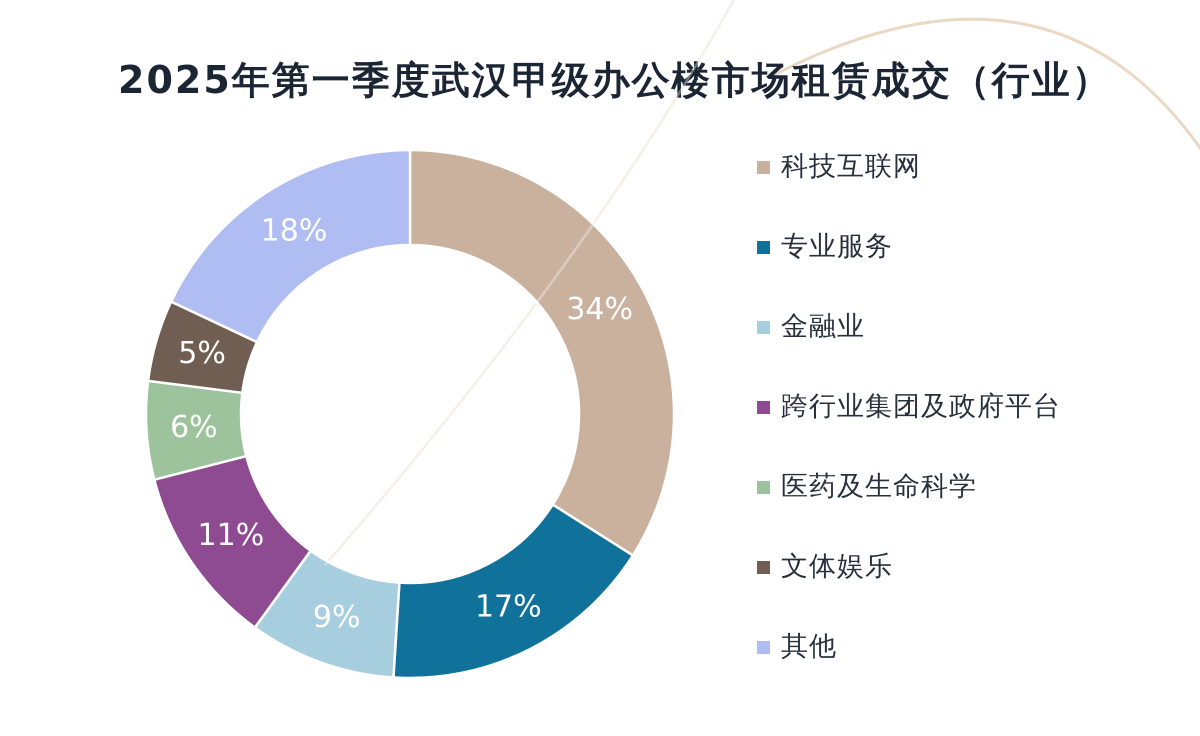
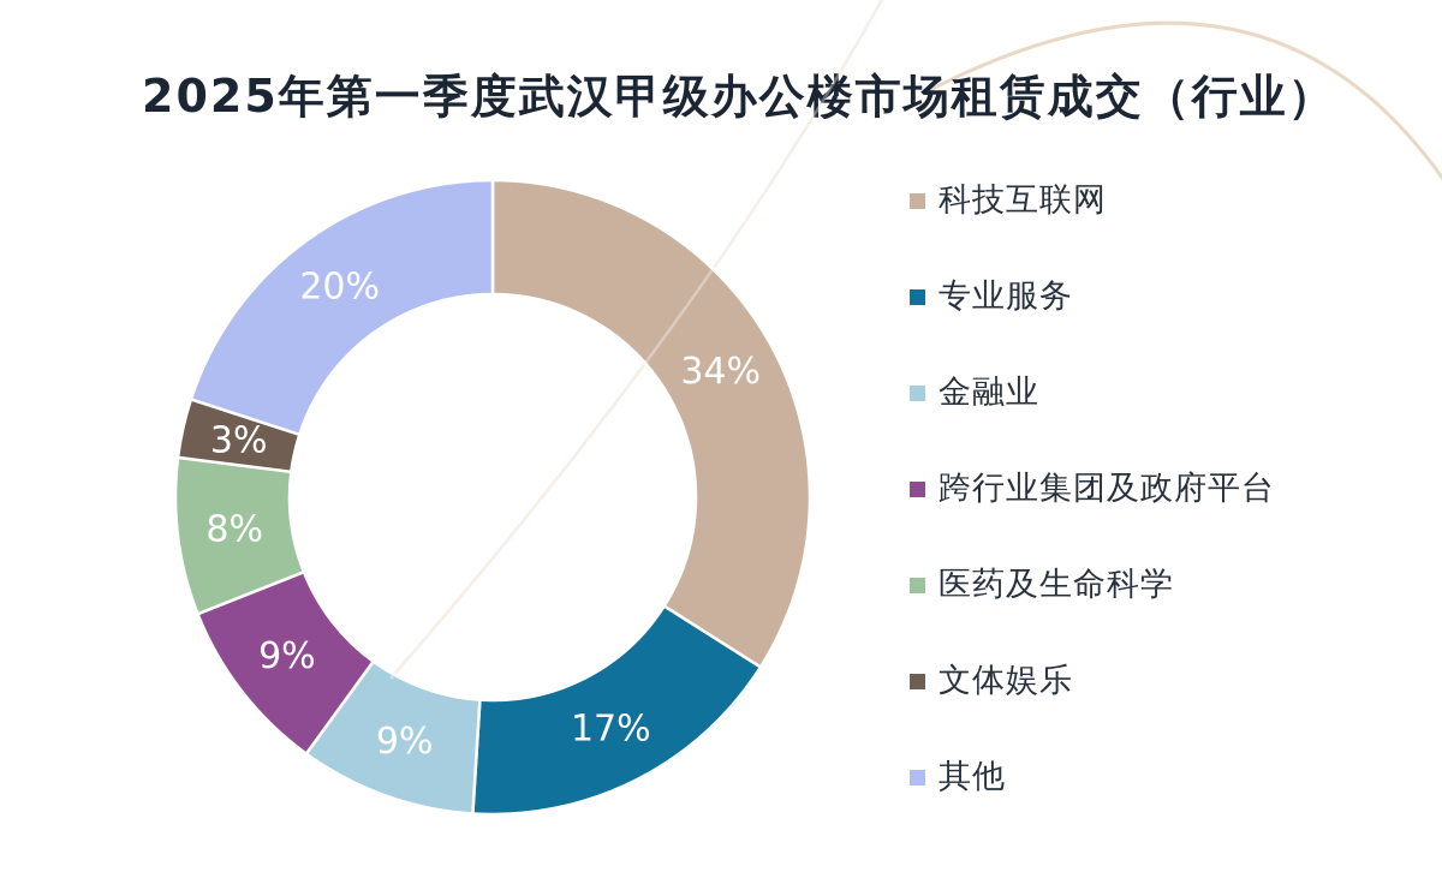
跨行业集团及政府平台: 11% -> 9%
医药及生命科学: 6% -> 8%
文体娱乐: 5% -> 3%
其他: 18% -> 20%
